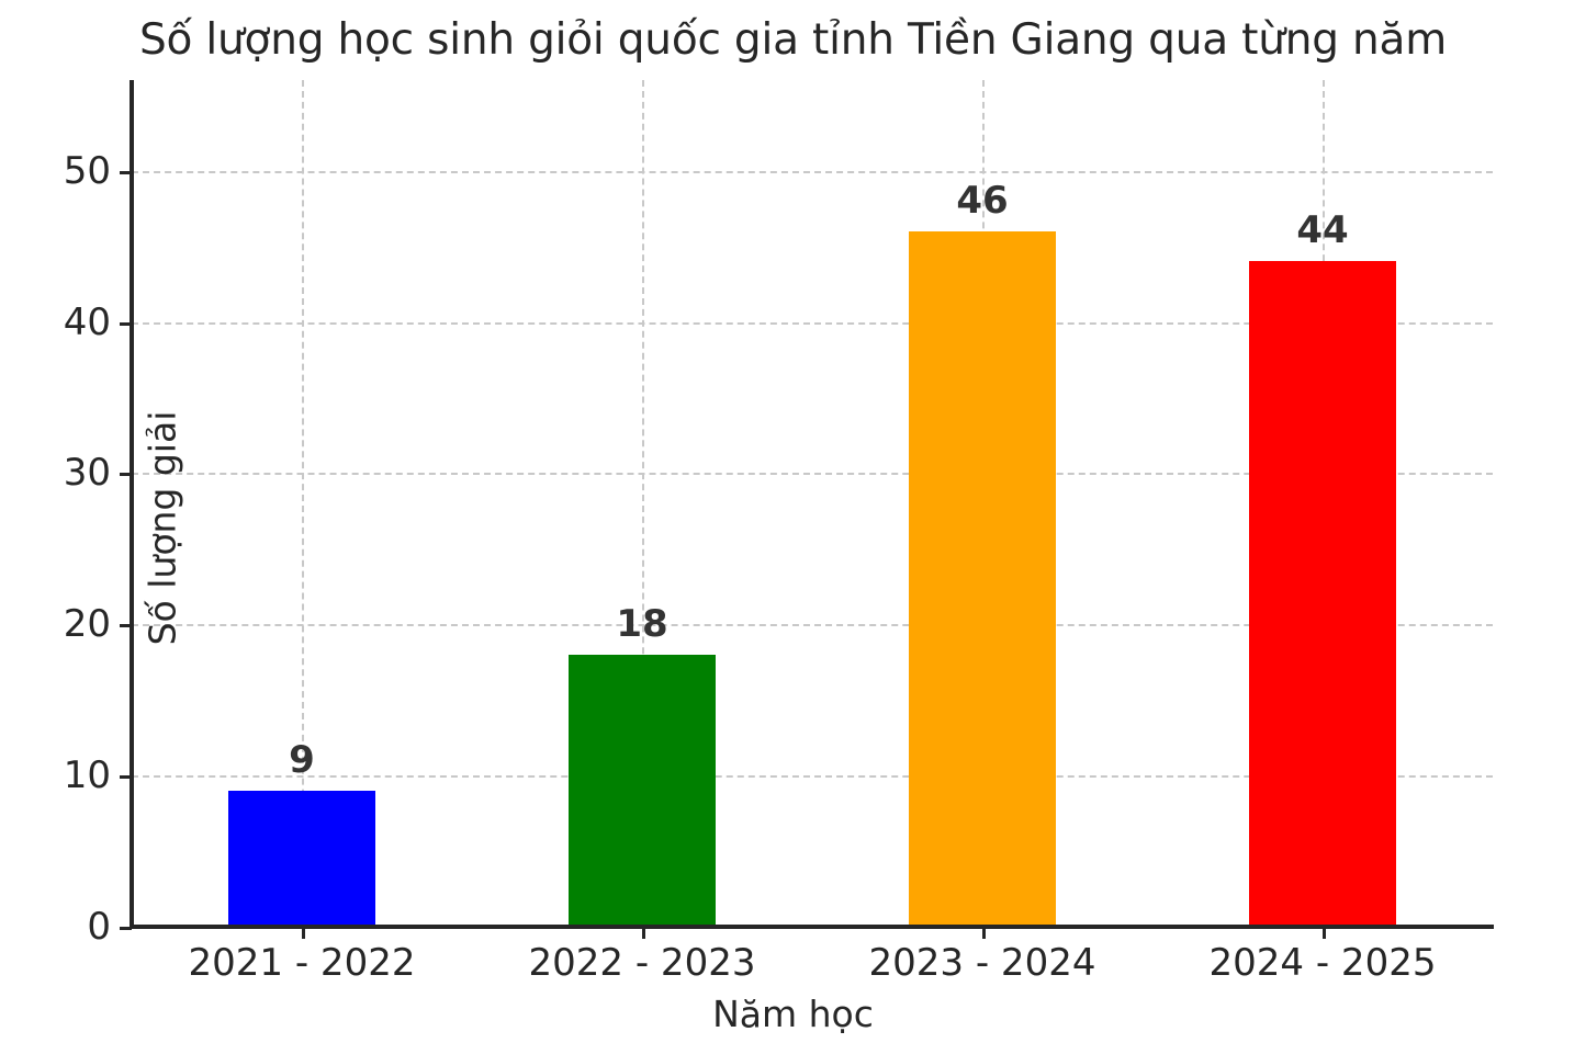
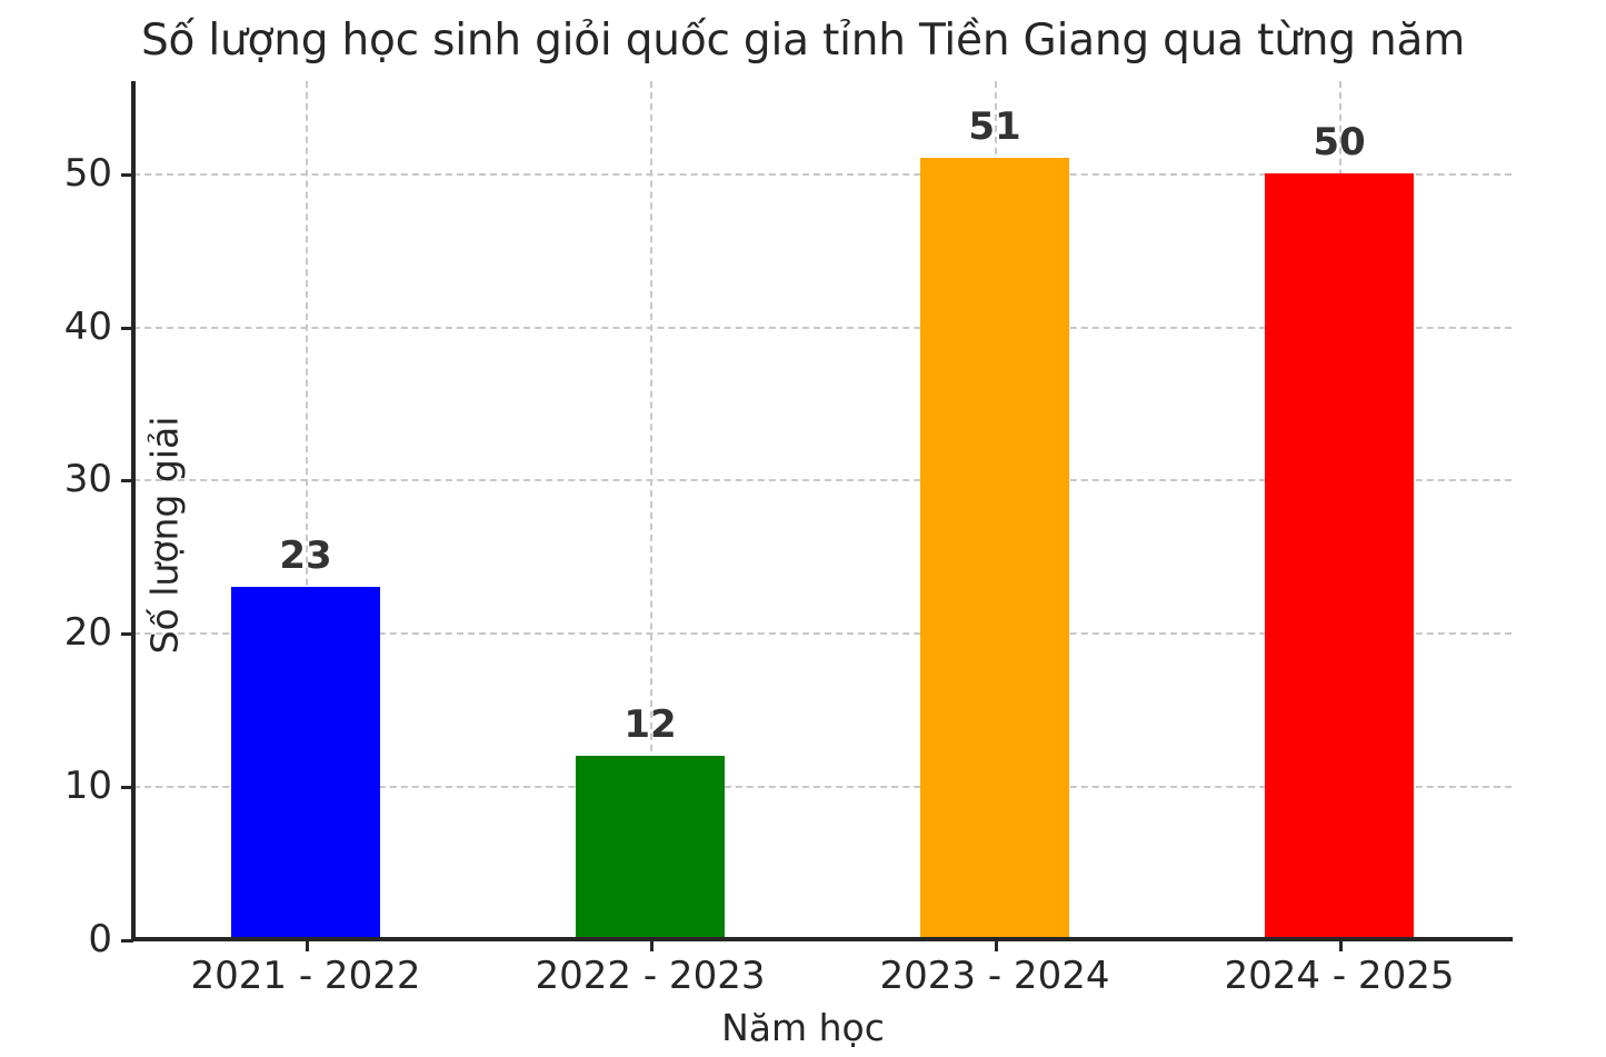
2021 - 2022: 9 -> 23
2022 - 2023: 18 -> 12
2023 - 2024: 46 -> 51
2024 - 2025: 44 -> 50
